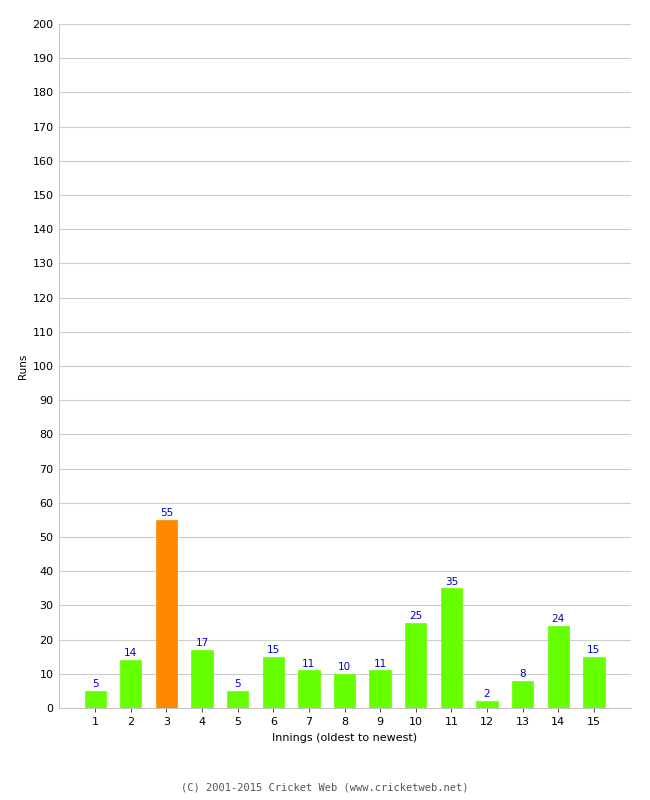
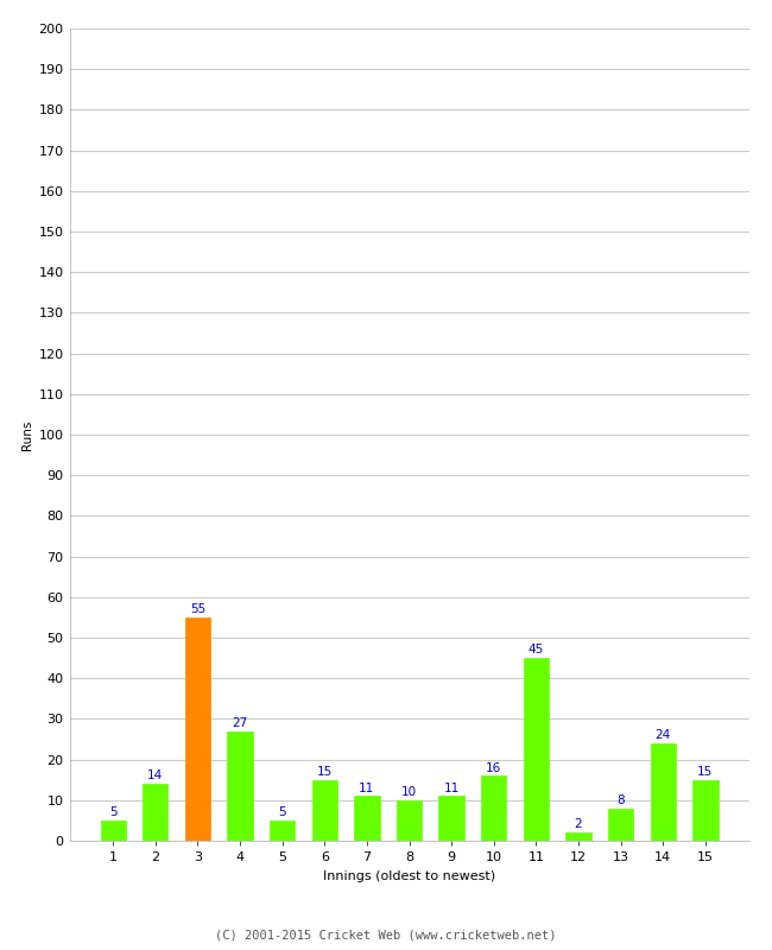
4: 17 -> 27
10: 25 -> 16
11: 35 -> 45
